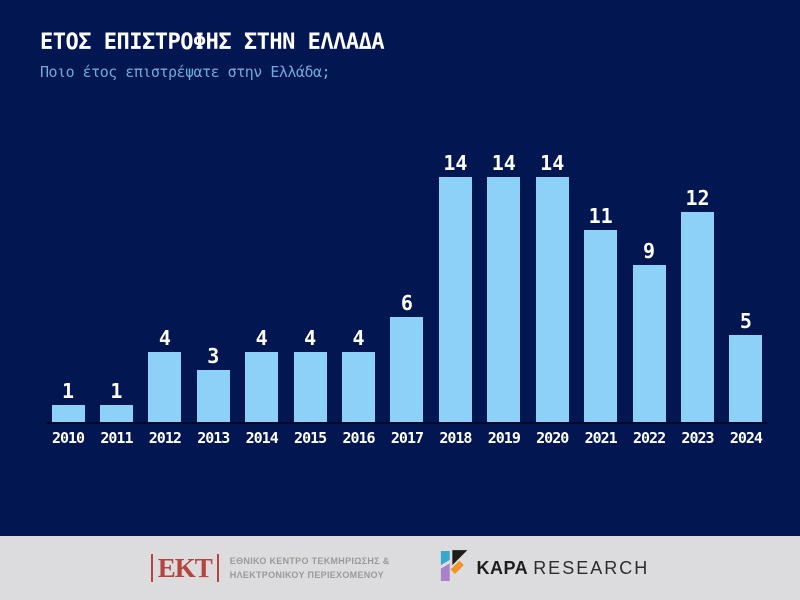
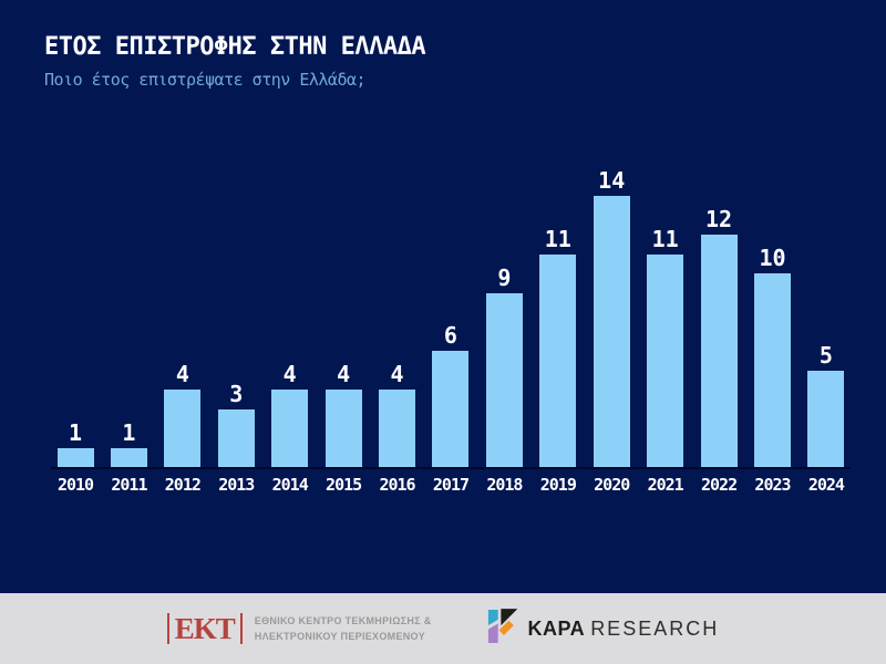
2018: 14 -> 9
2019: 14 -> 11
2022: 9 -> 12
2023: 12 -> 10
